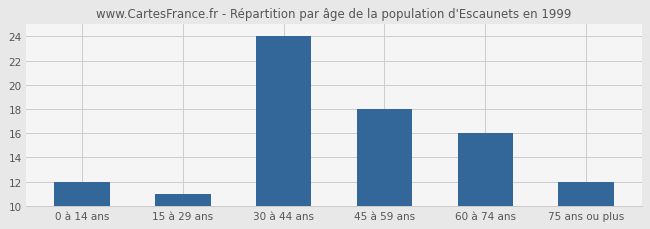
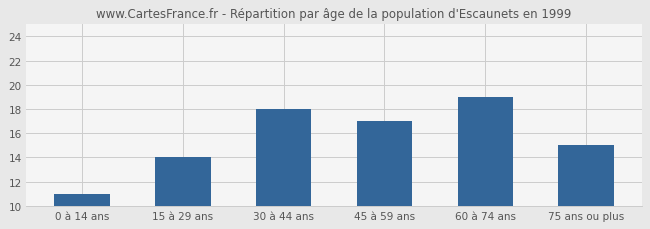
0 à 14 ans: 12 -> 11
15 à 29 ans: 11 -> 14
30 à 44 ans: 24 -> 18
45 à 59 ans: 18 -> 17
60 à 74 ans: 16 -> 19
75 ans ou plus: 12 -> 15
